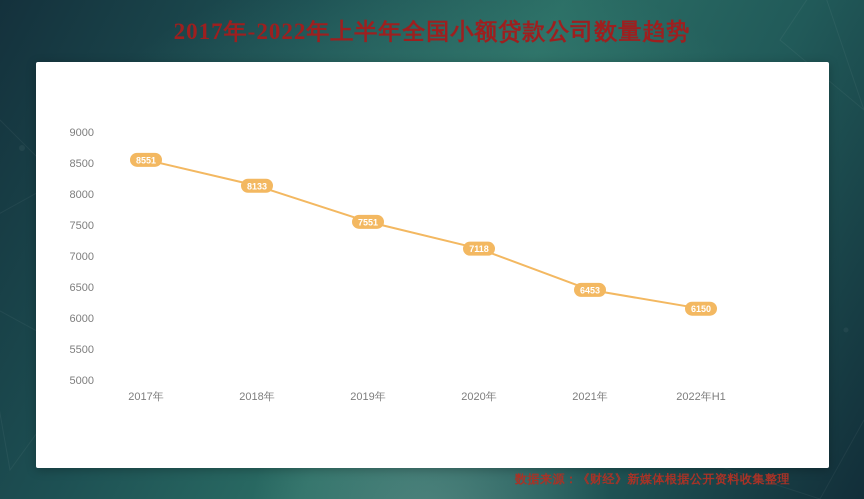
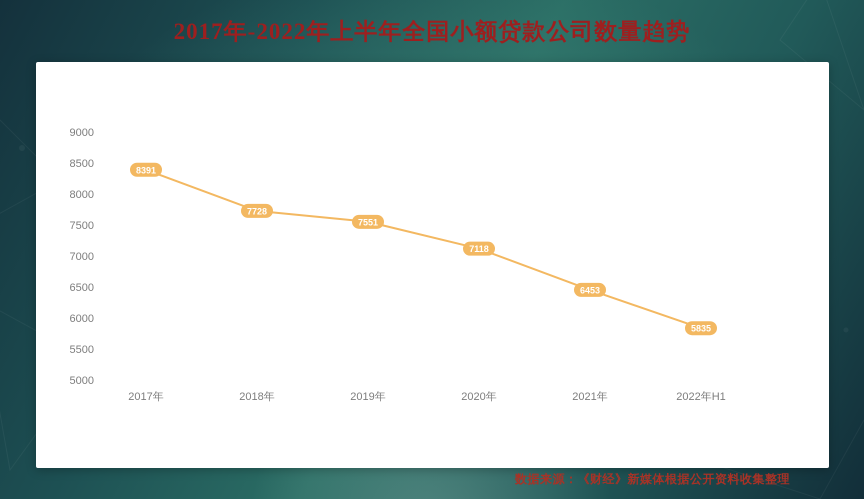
2017年: 8551 -> 8391
2018年: 8133 -> 7728
2022年H1: 6150 -> 5835
